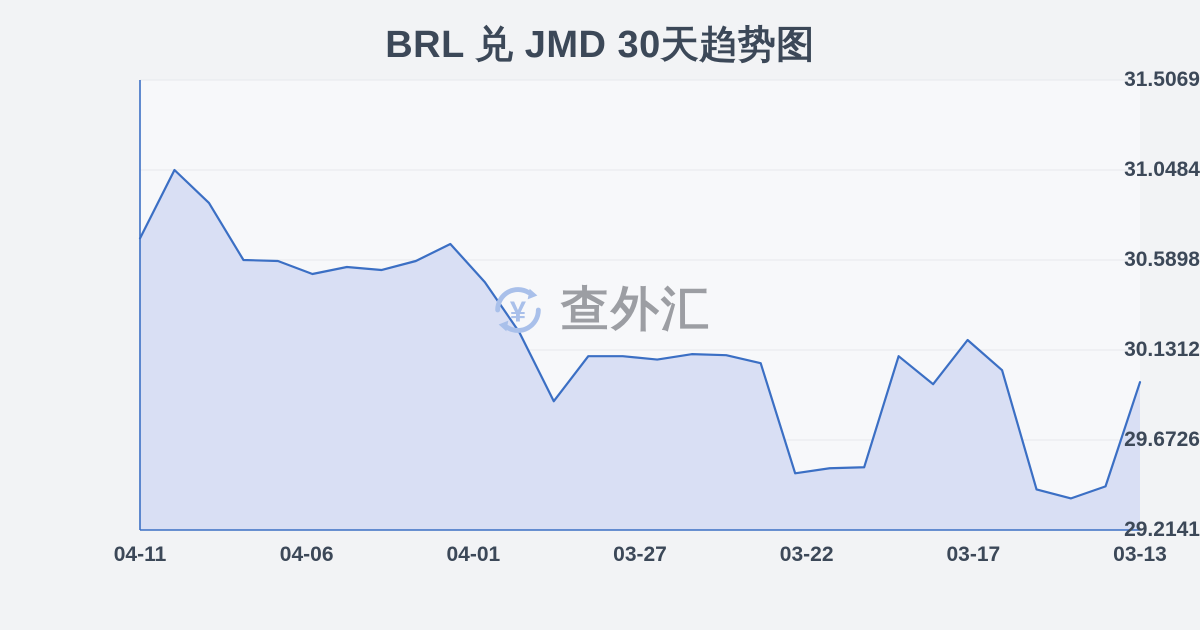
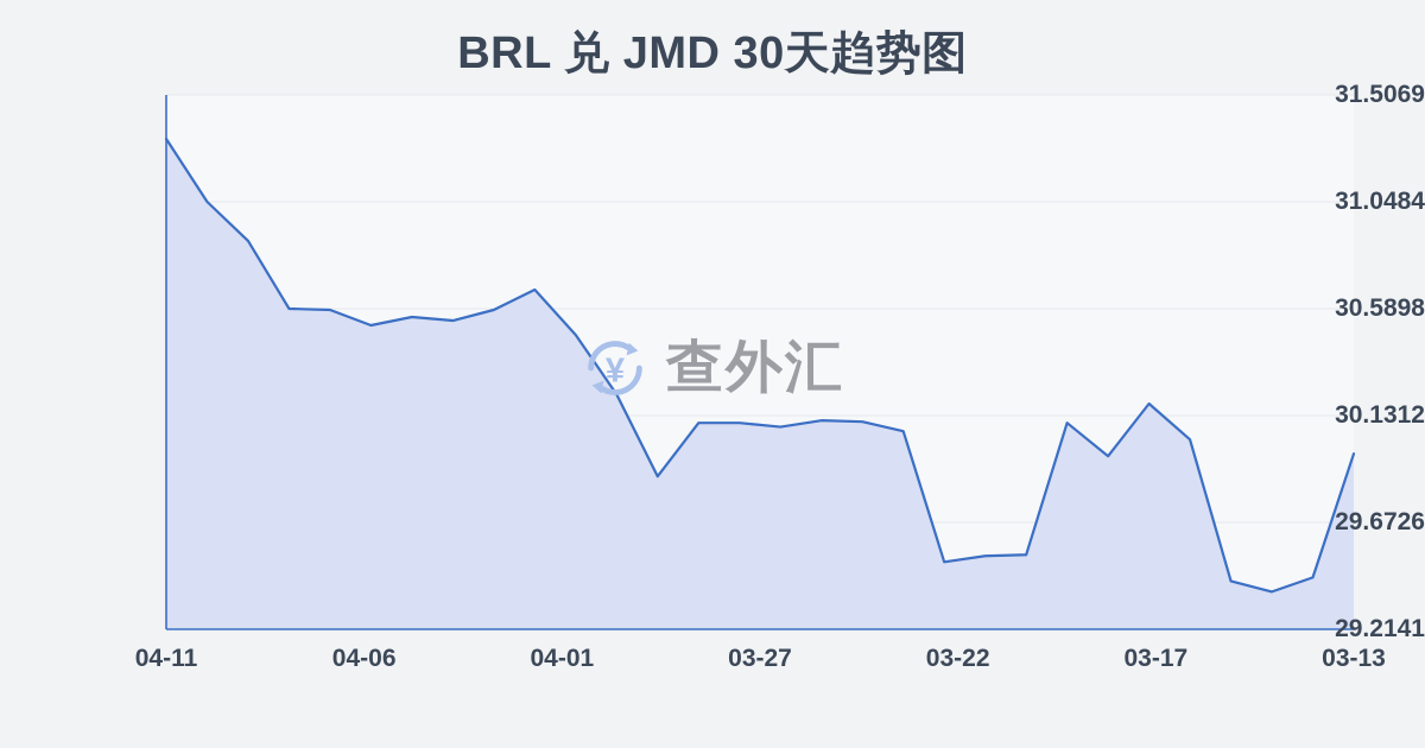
04-11: 30.70 -> 31.32
